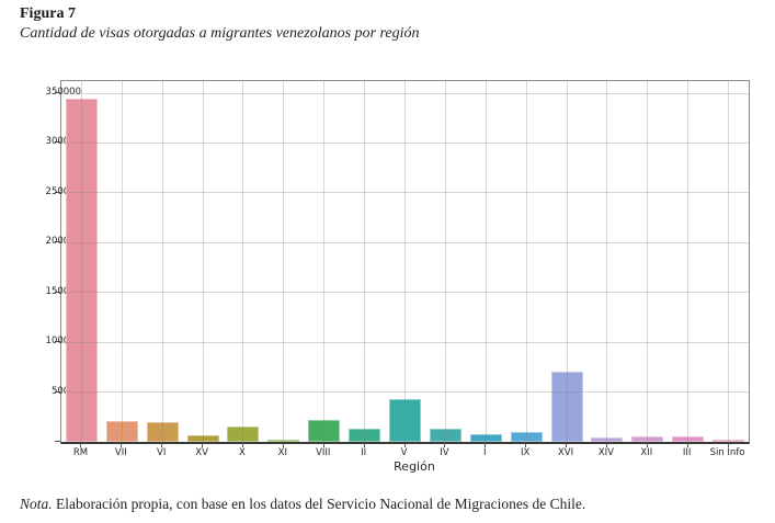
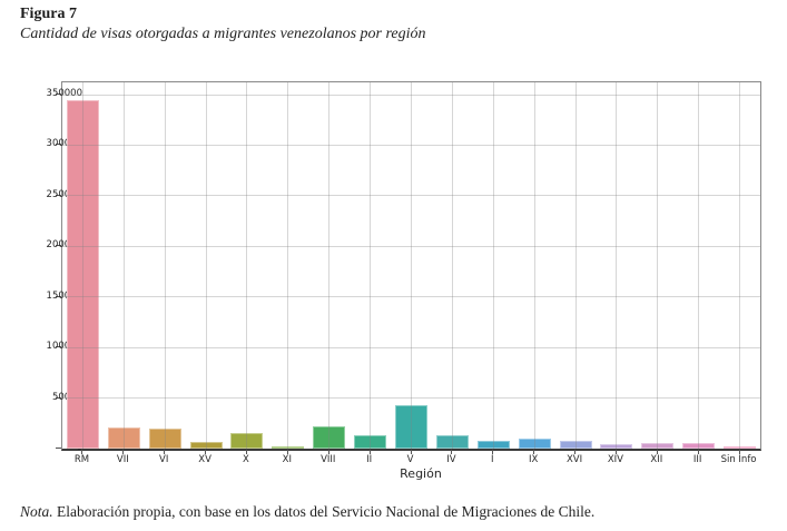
XVI: 70000 -> 10000
